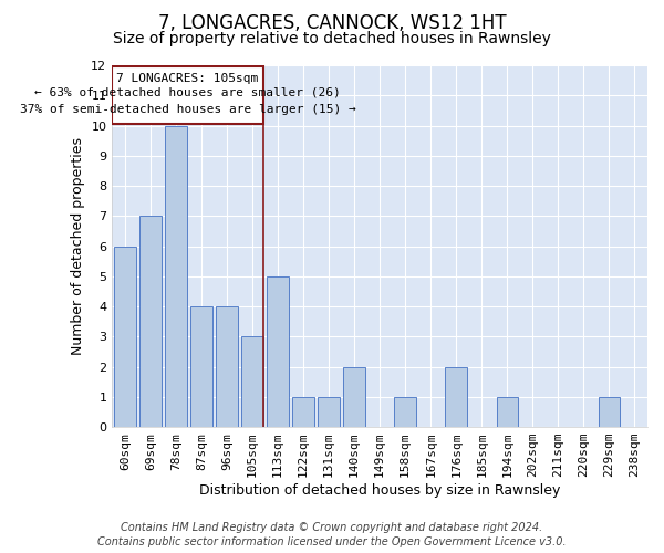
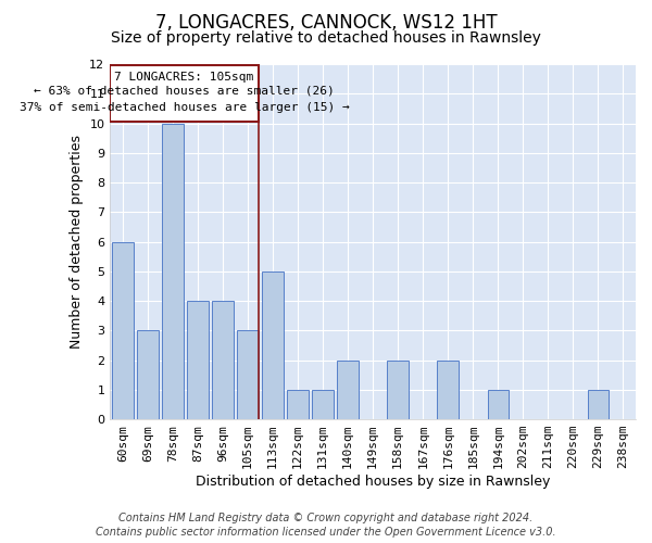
69sqm: 7 -> 3
158sqm: 1 -> 2
